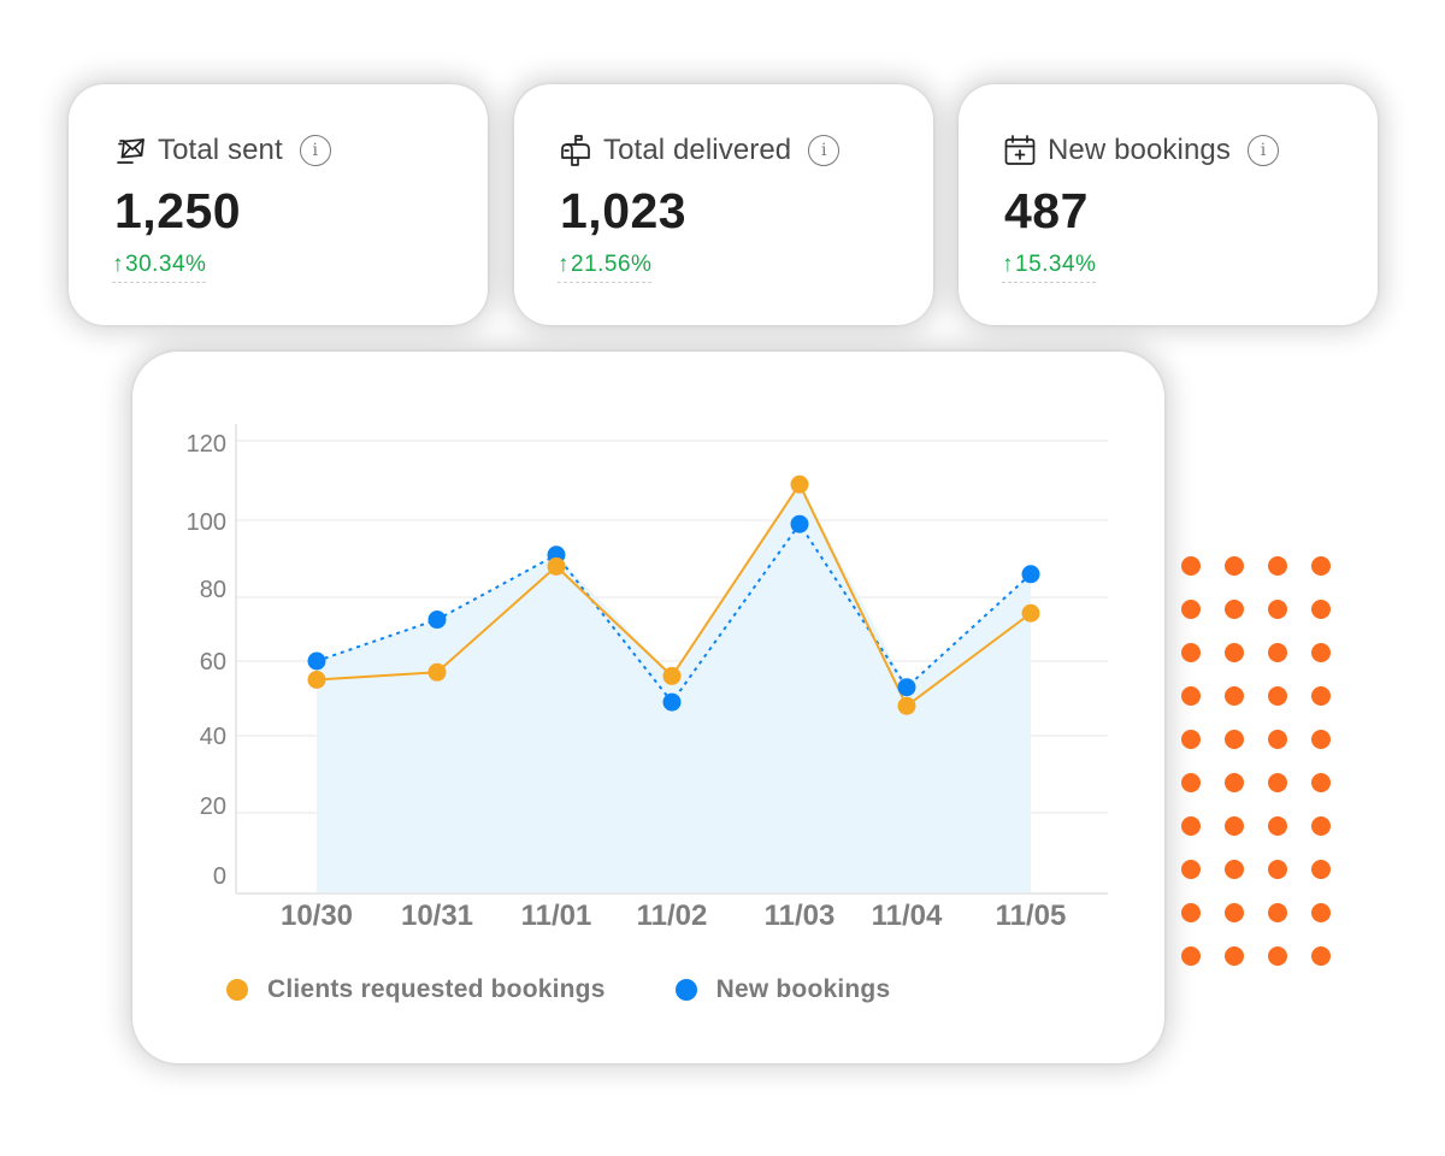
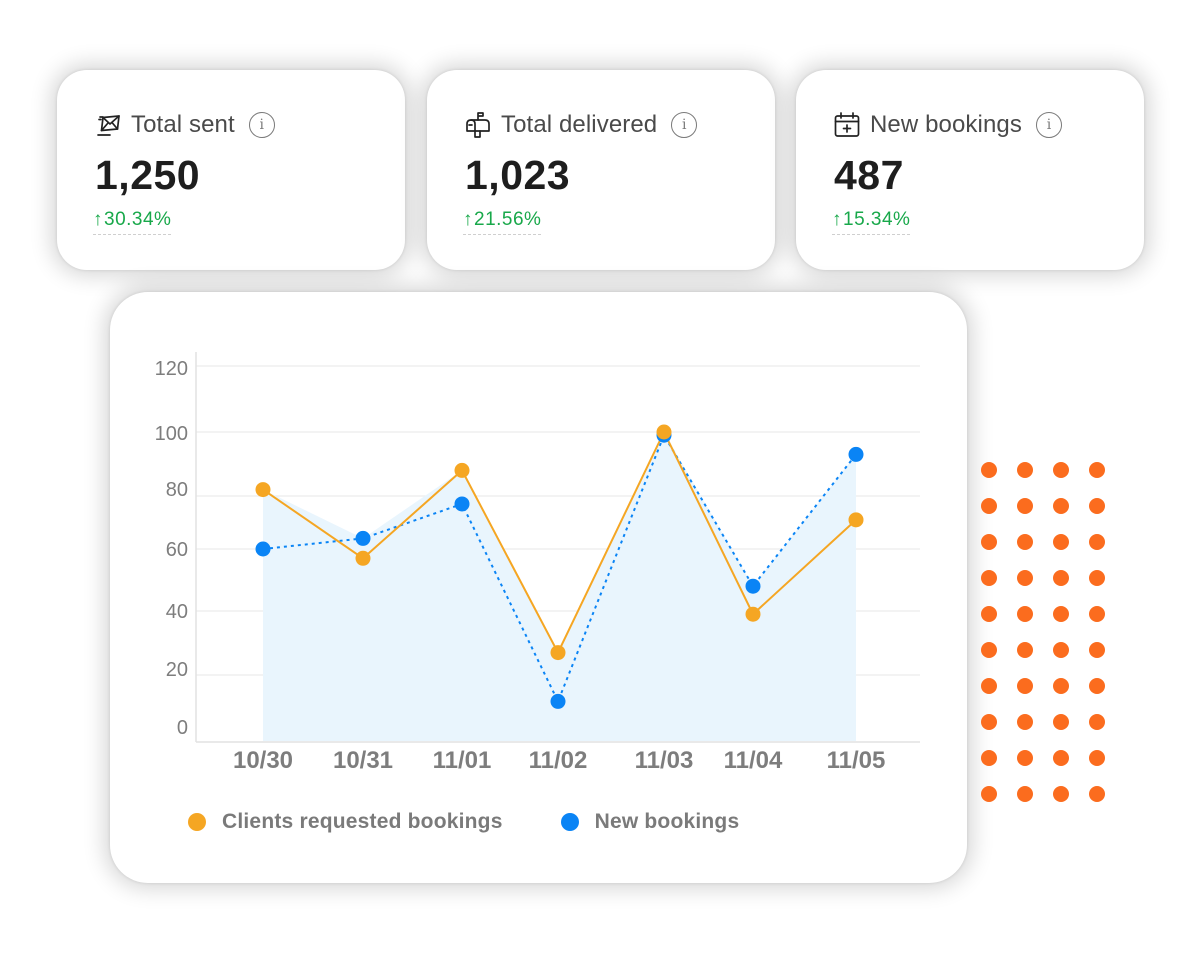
Clients requested bookings/10/30: 55 -> 82
New bookings/10/31: 73 -> 64
New bookings/11/01: 91 -> 77
Clients requested bookings/11/02: 56 -> 27
New bookings/11/02: 49 -> 12
Clients requested bookings/11/03: 109 -> 100
Clients requested bookings/11/04: 48 -> 39
New bookings/11/04: 53 -> 48
Clients requested bookings/11/05: 75 -> 71
New bookings/11/05: 86 -> 93
